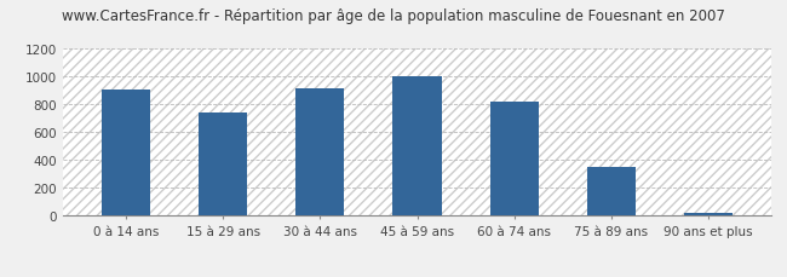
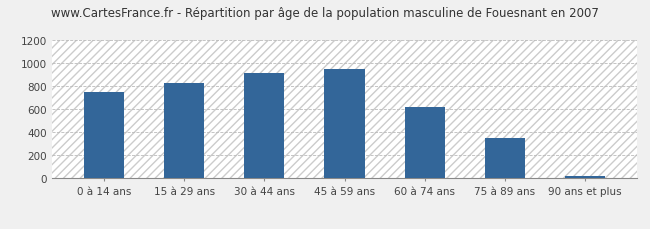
0 à 14 ans: 910 -> 750
15 à 29 ans: 740 -> 830
45 à 59 ans: 1000 -> 950
60 à 74 ans: 820 -> 620
